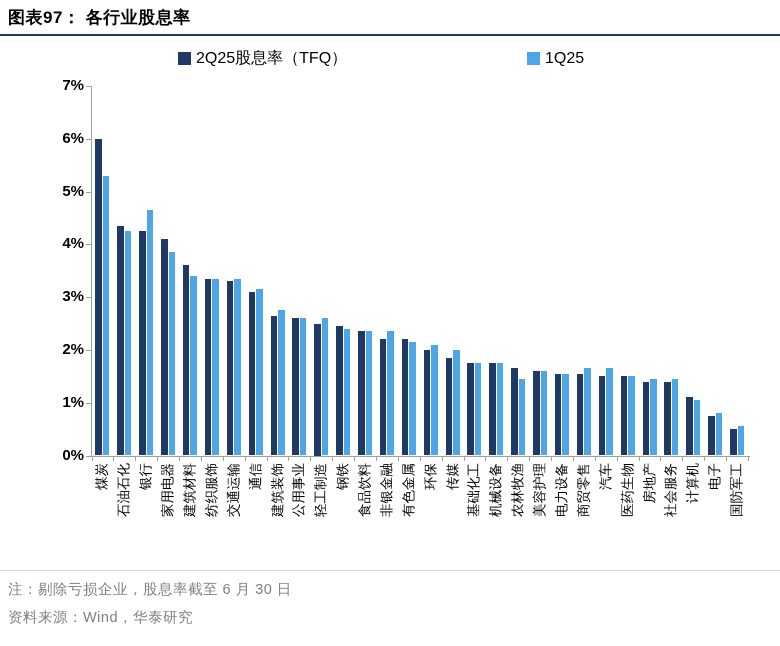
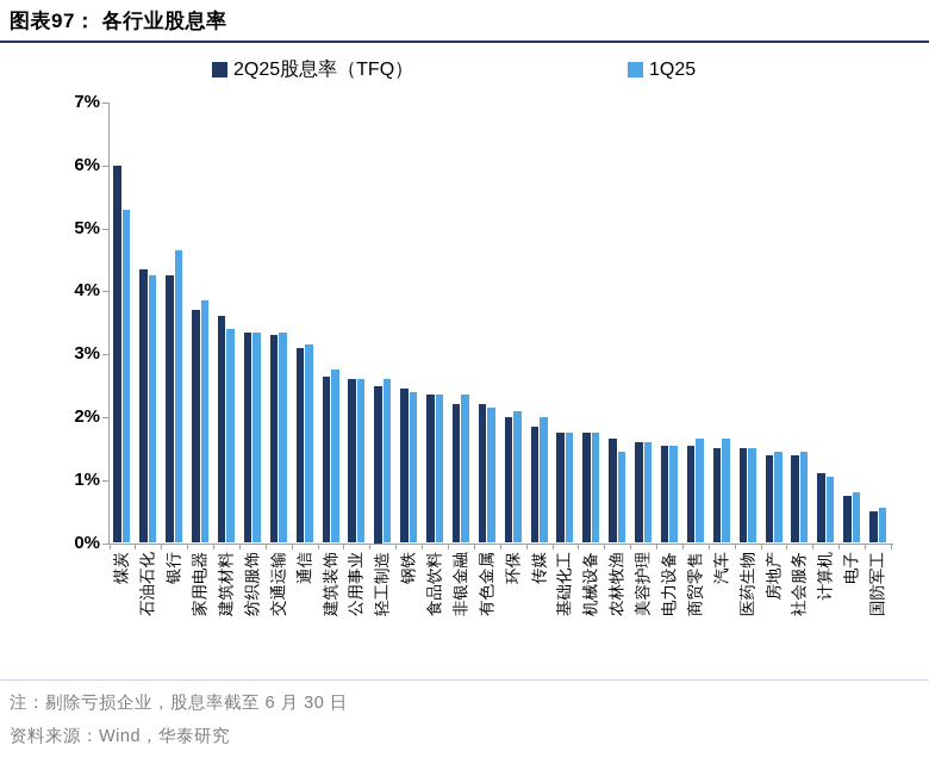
2Q25股息率（TFQ）/家用电器: 4.1% -> 3.7%
